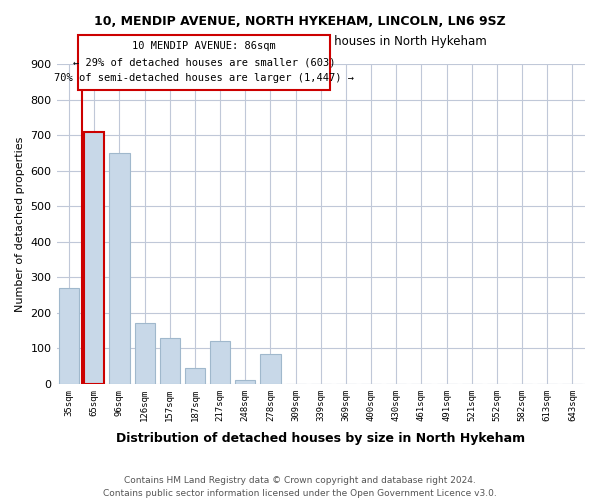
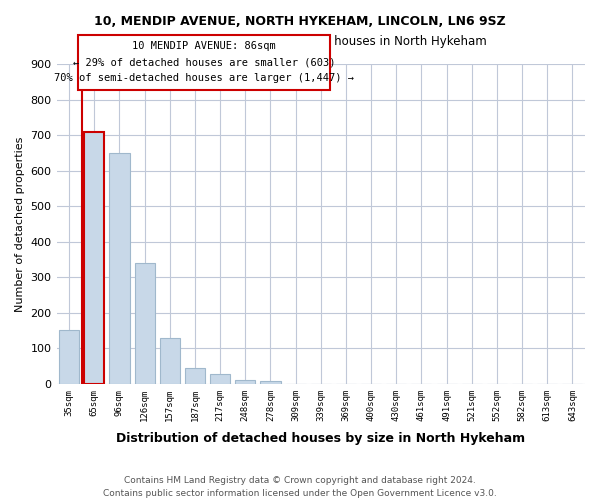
35sqm: 270 -> 150
126sqm: 170 -> 340
217sqm: 120 -> 27
278sqm: 85 -> 8
